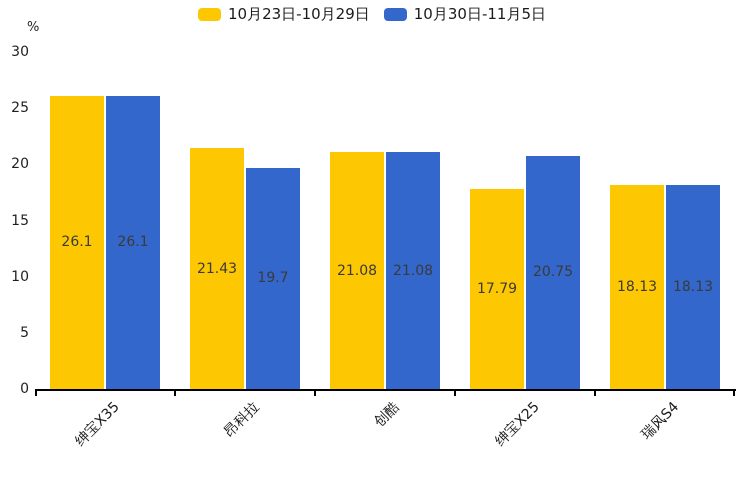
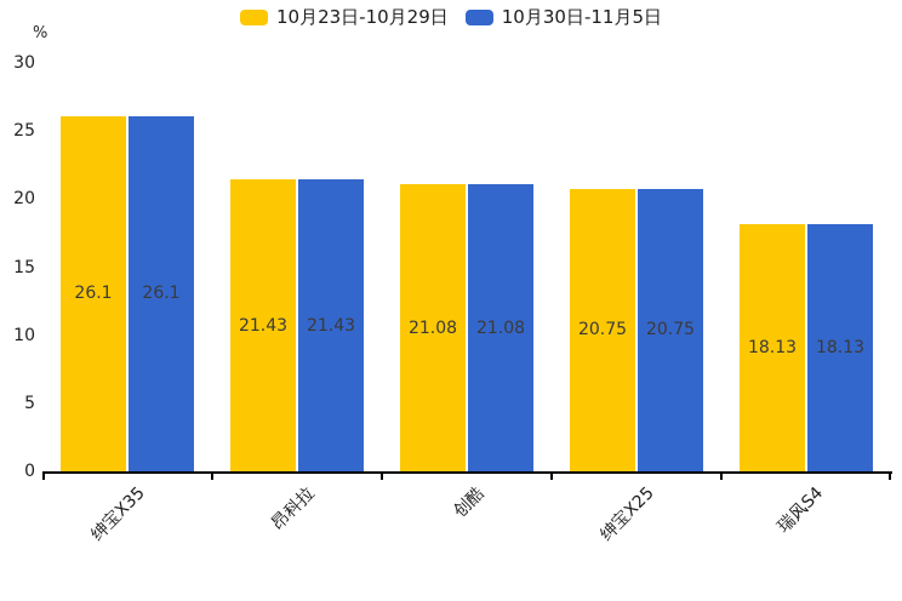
10月30日-11月5日/昂科拉: 19.7 -> 21.43
10月23日-10月29日/绅宝X25: 17.79 -> 20.75
